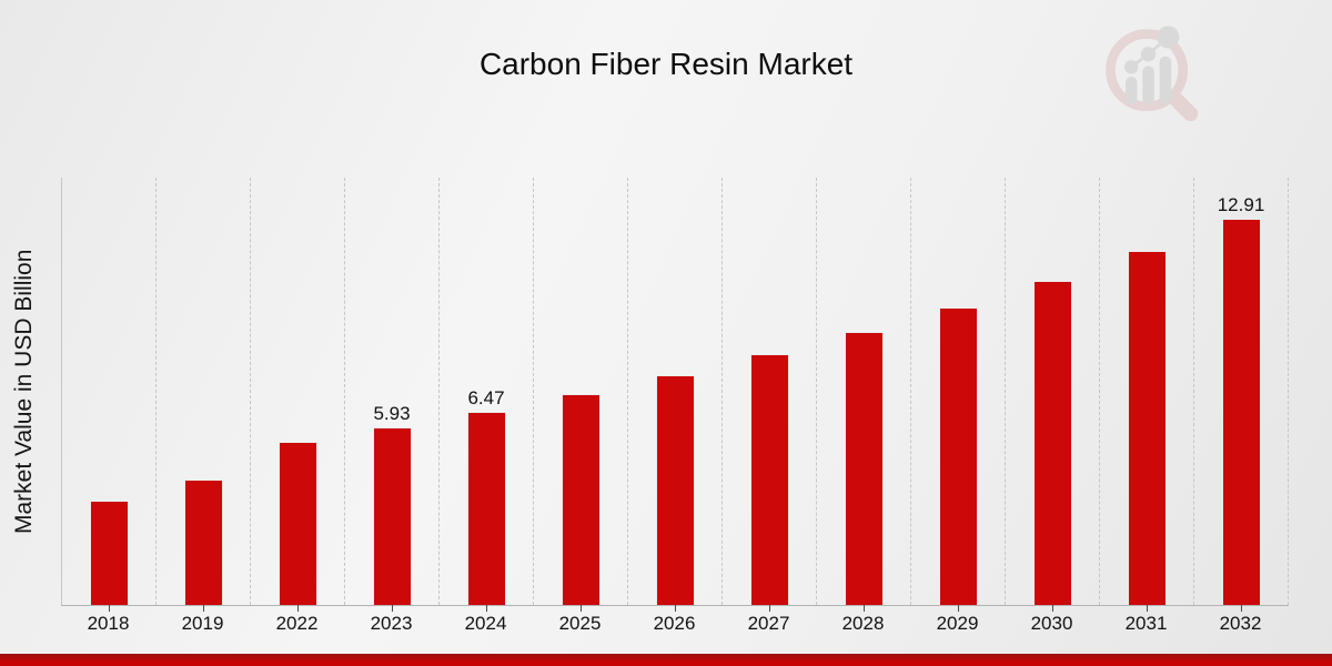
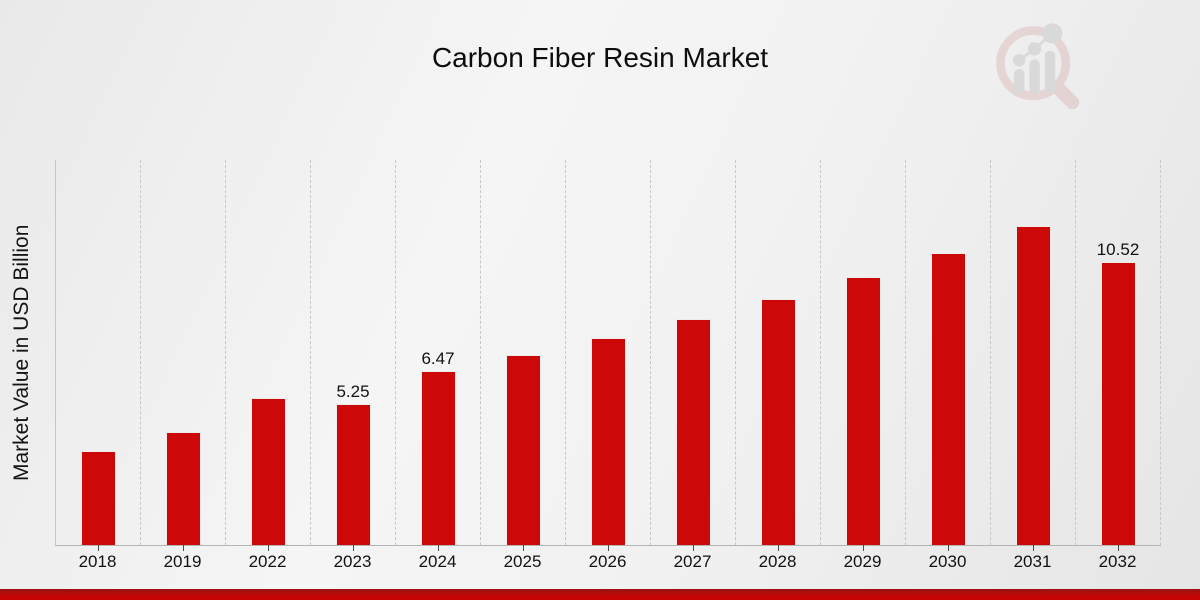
2023: 5.93 -> 5.25
2032: 12.91 -> 10.52
